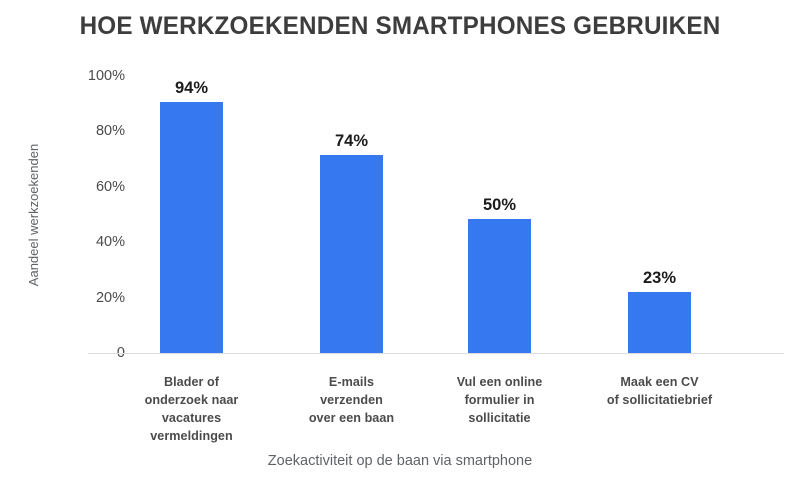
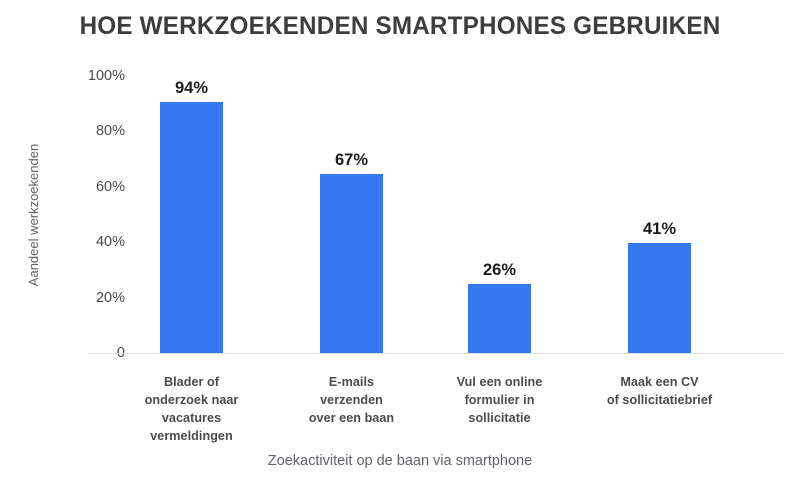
E-mails verzenden over een baan: 74% -> 67%
Vul een online formulier in sollicitatie: 50% -> 26%
Maak een CV of sollicitatiebrief: 23% -> 41%
